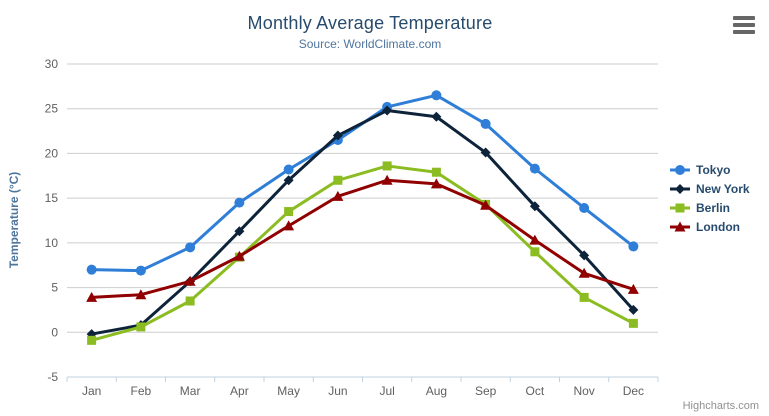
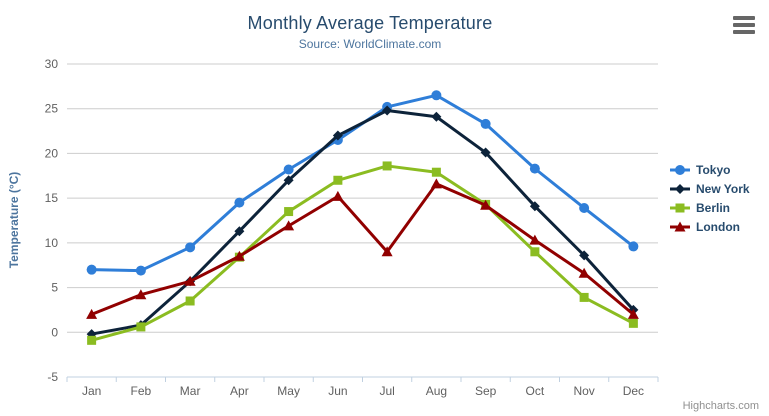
London/Jan: 4 -> 2
London/Jul: 17 -> 9
London/Dec: 5 -> 2
